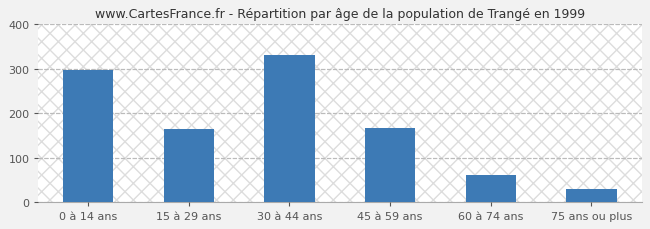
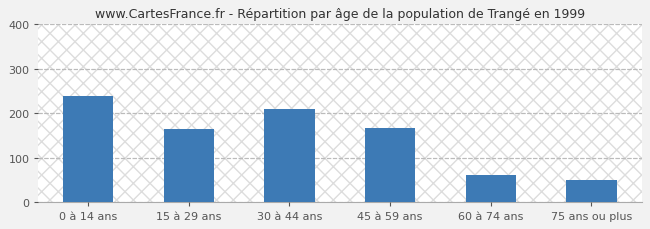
0 à 14 ans: 297 -> 240
30 à 44 ans: 330 -> 210
75 ans ou plus: 30 -> 50
